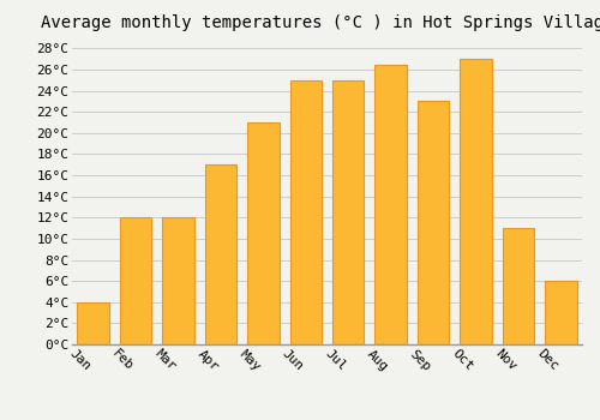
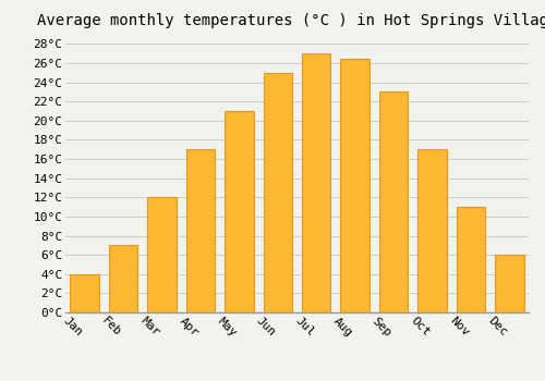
Feb: 12.0°C -> 7.0°C
Jul: 25.0°C -> 27.0°C
Oct: 27.0°C -> 17.0°C
